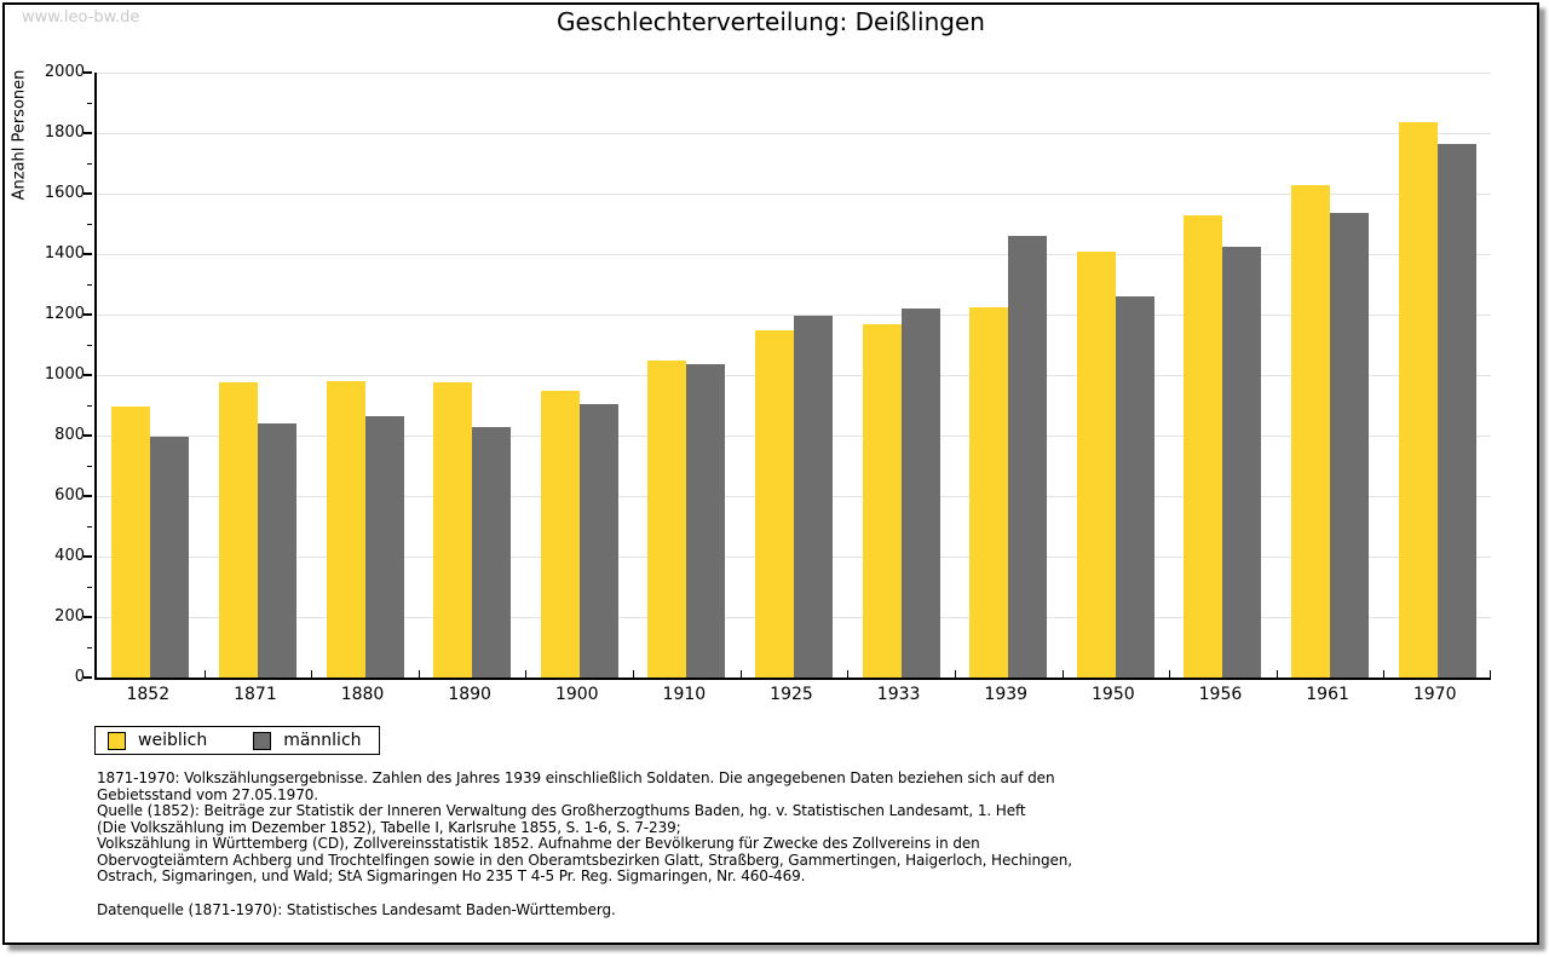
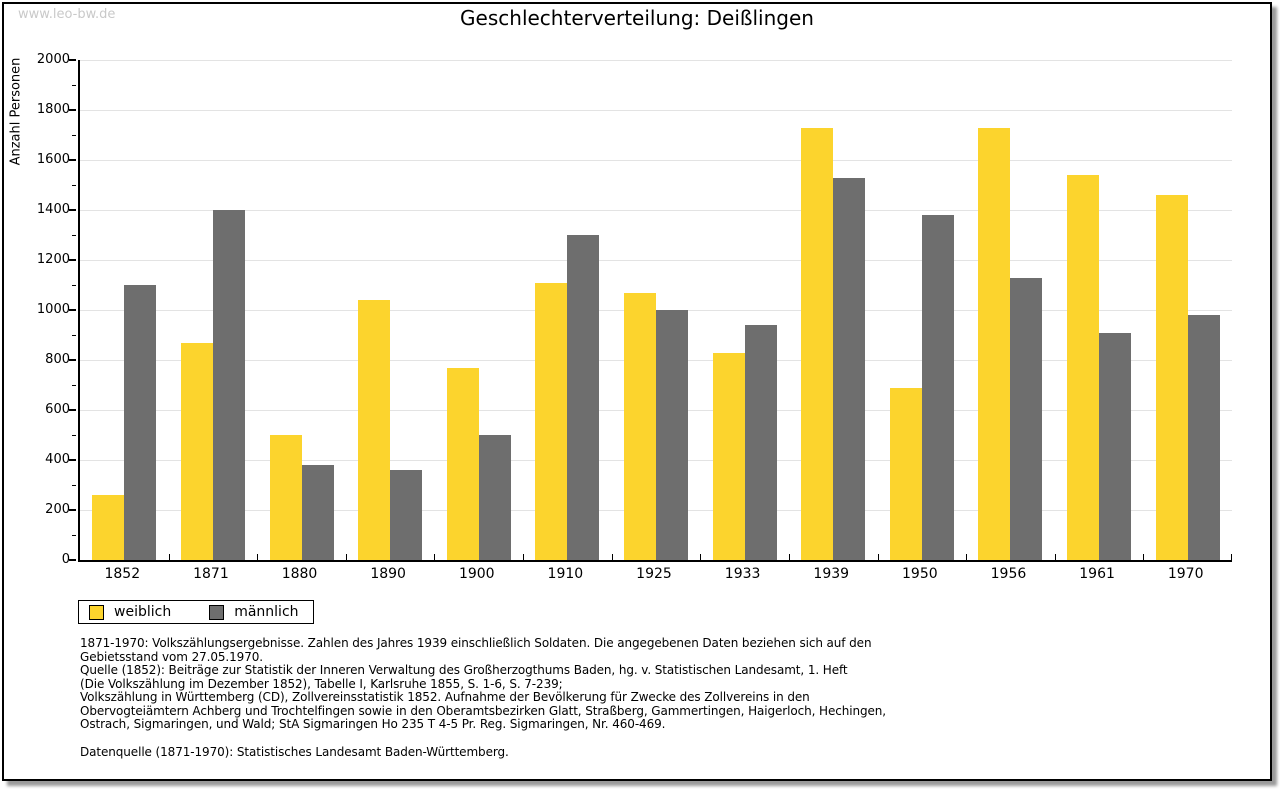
weiblich/1852: 900 -> 260
männlich/1852: 800 -> 1100
weiblich/1871: 980 -> 870
männlich/1871: 840 -> 1400
weiblich/1880: 980 -> 500
männlich/1880: 860 -> 380
weiblich/1890: 980 -> 1040
männlich/1890: 830 -> 360
weiblich/1900: 950 -> 770
männlich/1900: 900 -> 500
weiblich/1910: 1050 -> 1110
männlich/1910: 1040 -> 1300
weiblich/1925: 1150 -> 1070
männlich/1925: 1200 -> 1000
weiblich/1933: 1170 -> 830
männlich/1933: 1220 -> 940
weiblich/1939: 1220 -> 1730
männlich/1939: 1460 -> 1530
weiblich/1950: 1410 -> 690
männlich/1950: 1260 -> 1380
weiblich/1956: 1530 -> 1730
männlich/1956: 1420 -> 1130
weiblich/1961: 1630 -> 1540
männlich/1961: 1540 -> 910
weiblich/1970: 1840 -> 1460
männlich/1970: 1760 -> 980
